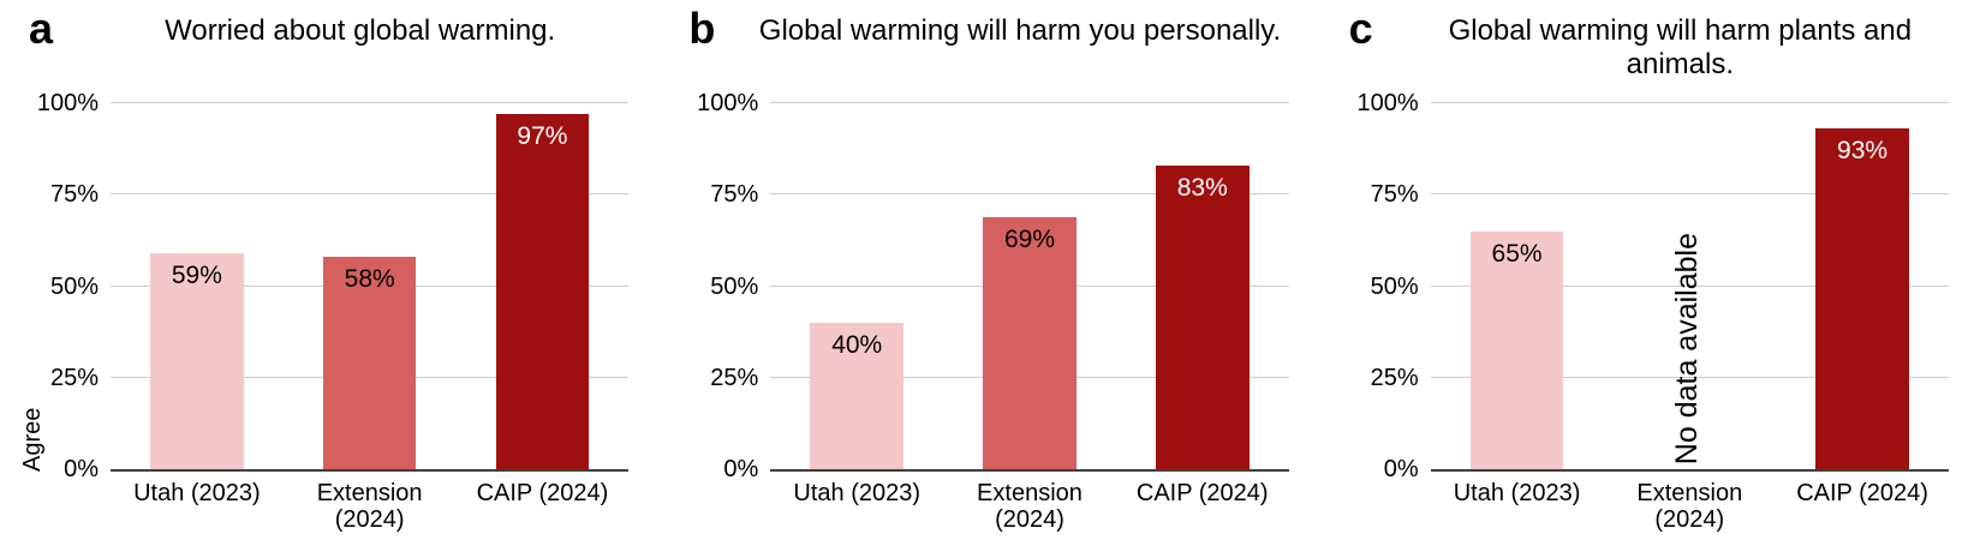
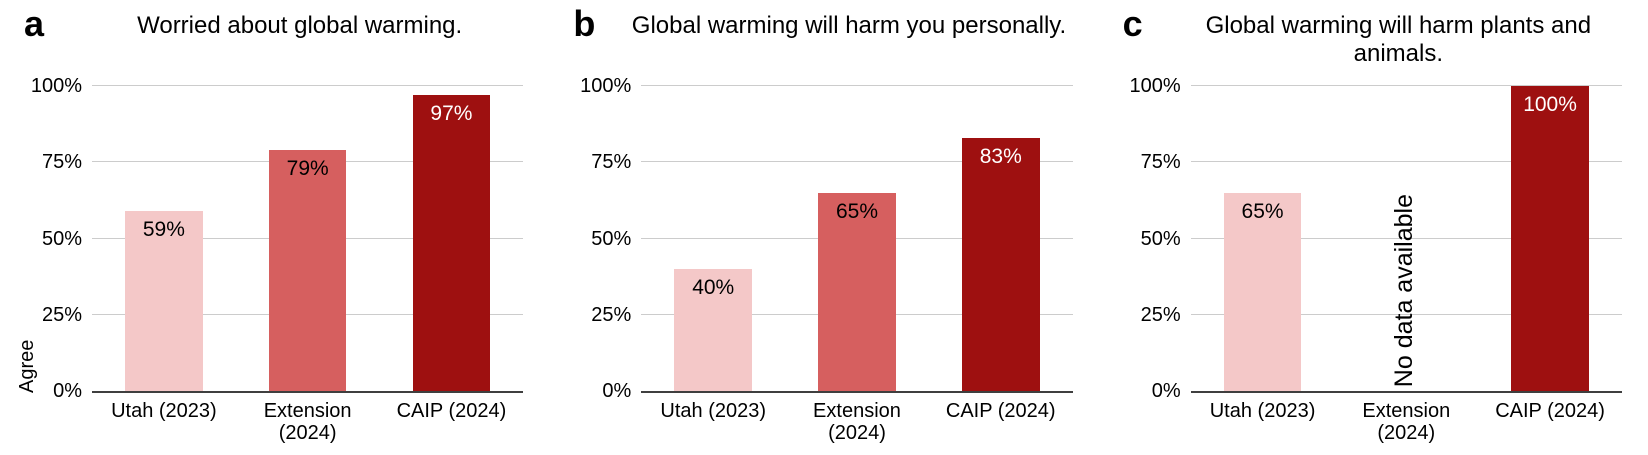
Worried about global warming./Extension (2024): 58% -> 79%
Global warming will harm you personally./Extension (2024): 69% -> 65%
Global warming will harm plants and animals./CAIP (2024): 93% -> 100%
